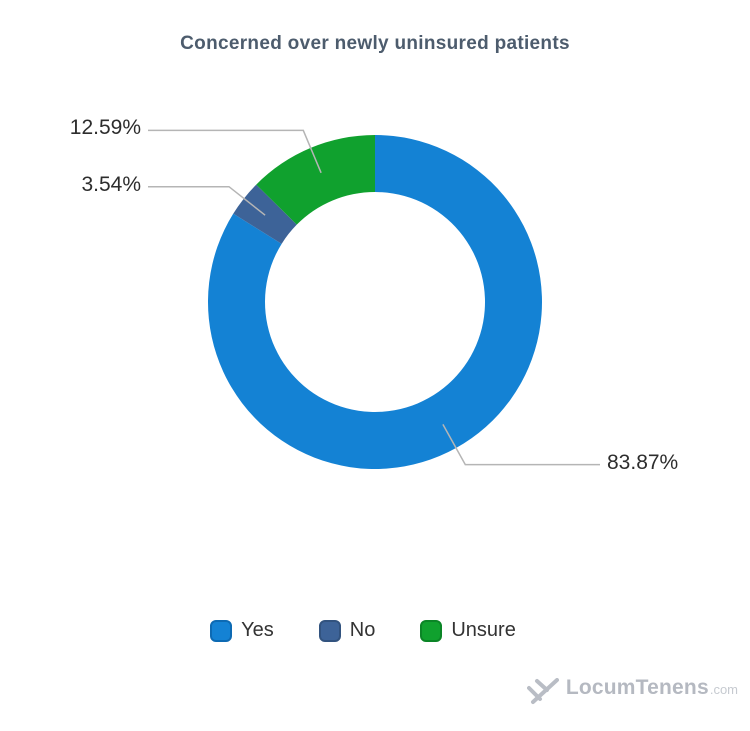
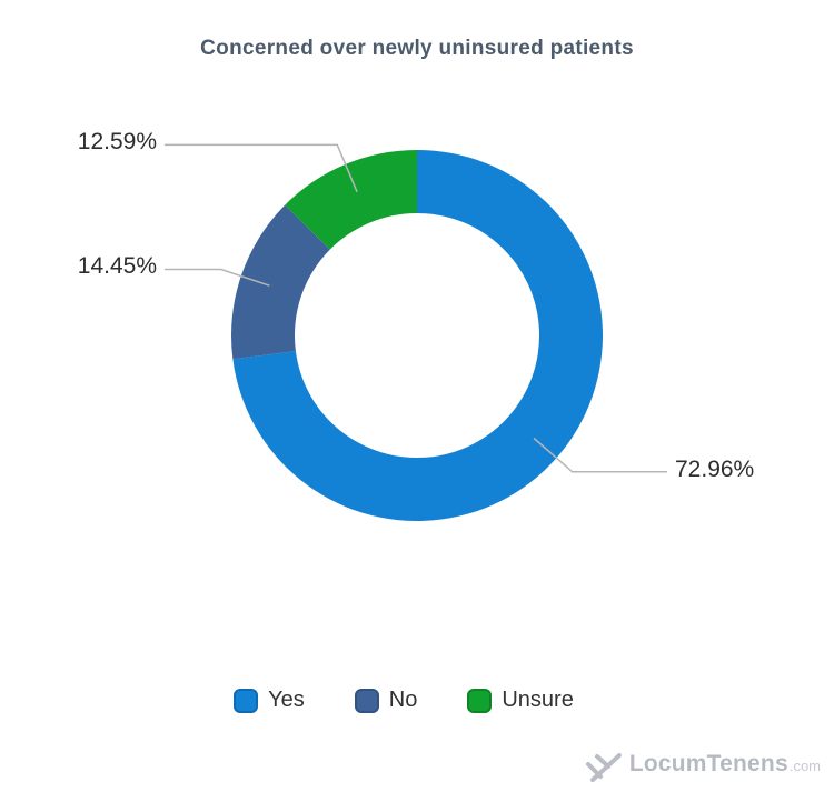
Yes: 83.87% -> 72.96%
No: 3.54% -> 14.45%
